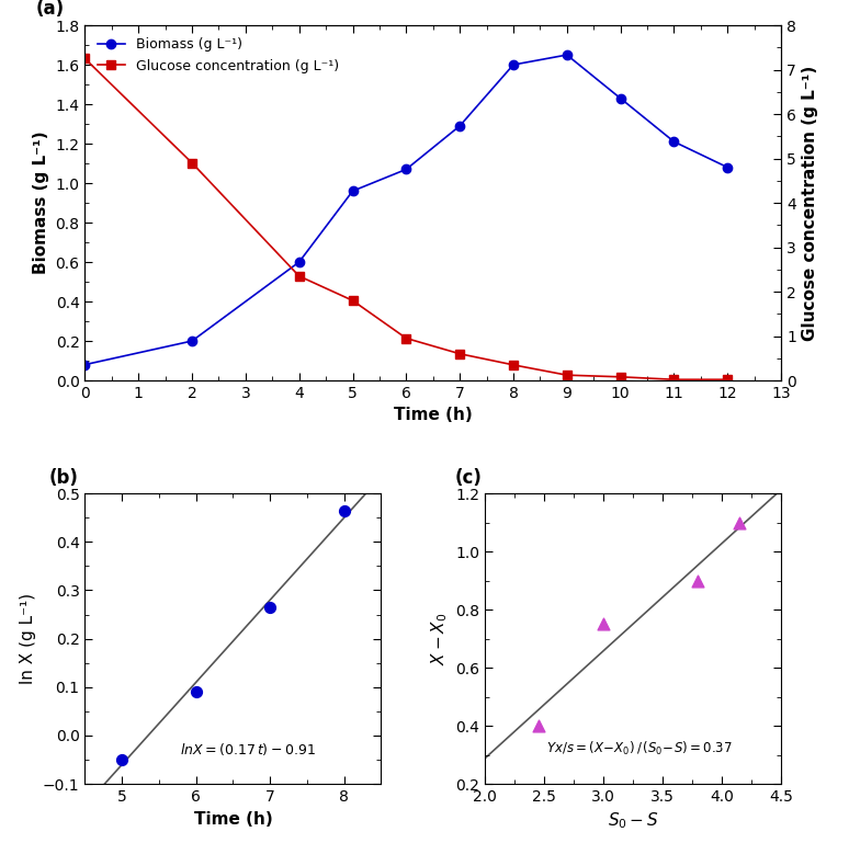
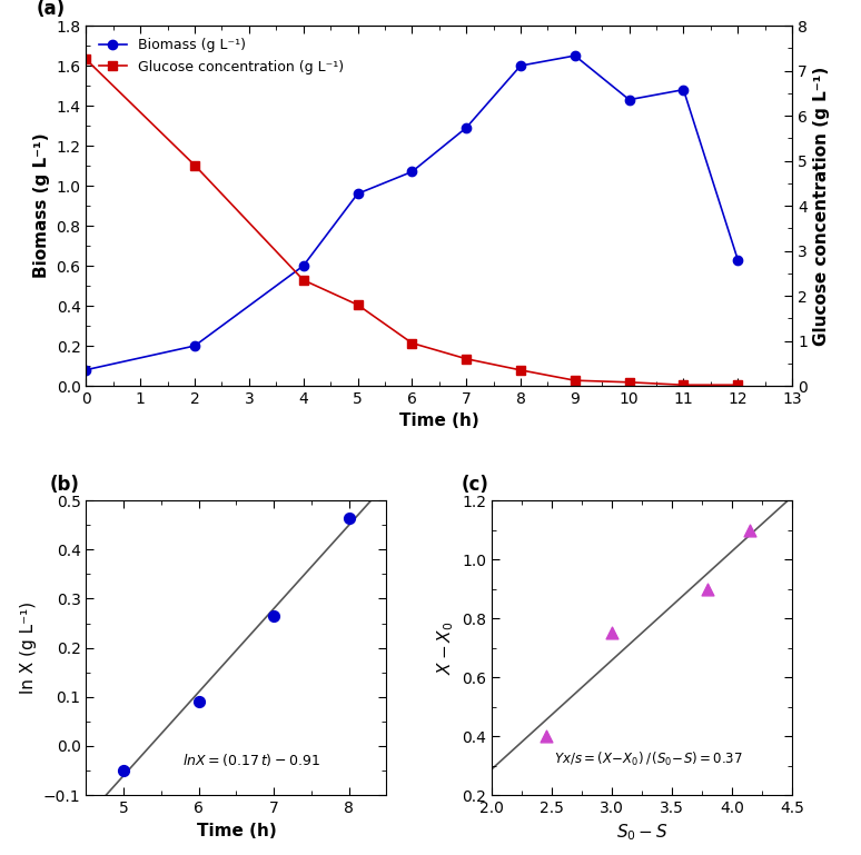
Biomass (g L⁻¹)/11: 1.21 -> 1.48
Biomass (g L⁻¹)/12: 1.08 -> 0.63
